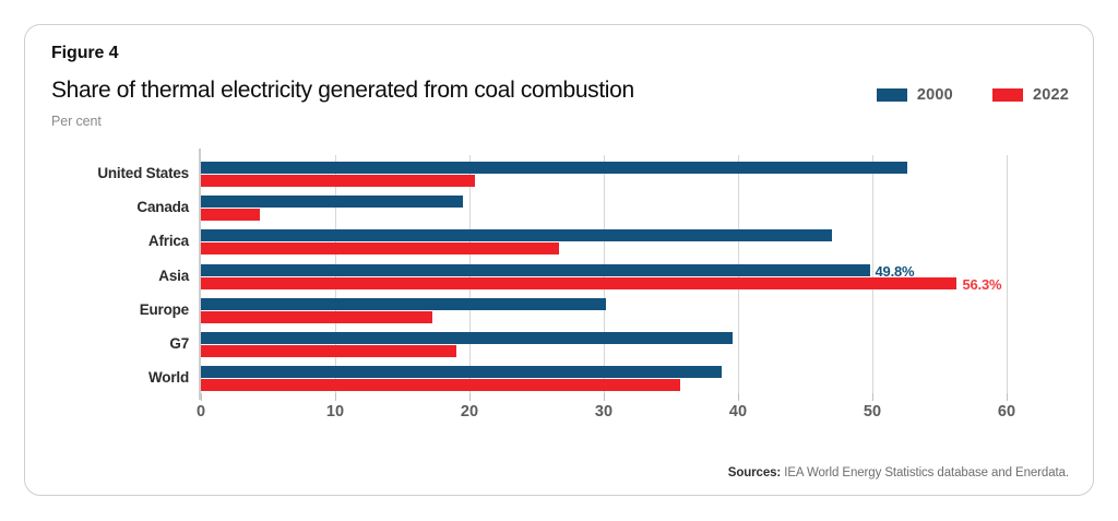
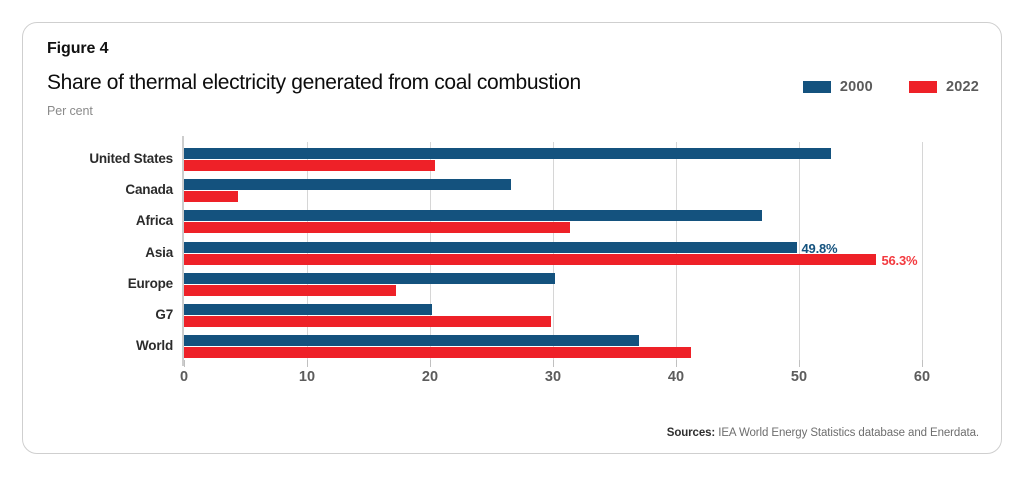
2000/Canada: 19.5 -> 26.6
2022/Africa: 26.7 -> 31.4
2000/G7: 39.6 -> 20.2
2022/G7: 19.0 -> 29.8
2000/World: 38.8 -> 37.0
2022/World: 35.7 -> 41.2
